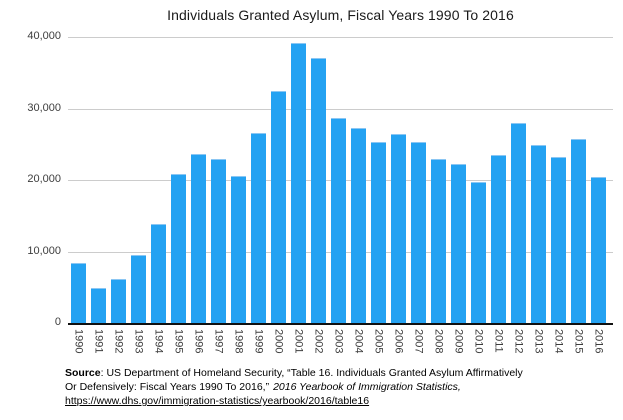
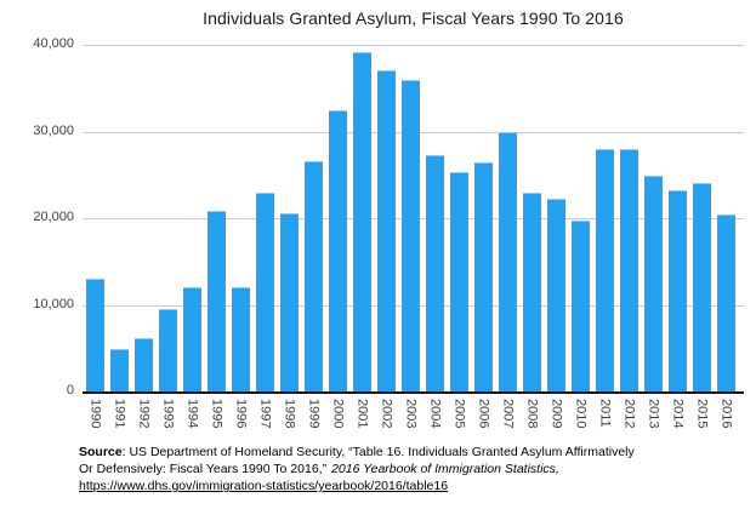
1990: 8000 -> 13000
1994: 14000 -> 12000
1996: 24000 -> 12000
2003: 29000 -> 36000
2007: 25000 -> 30000
2011: 24000 -> 28000
2015: 26000 -> 24000
